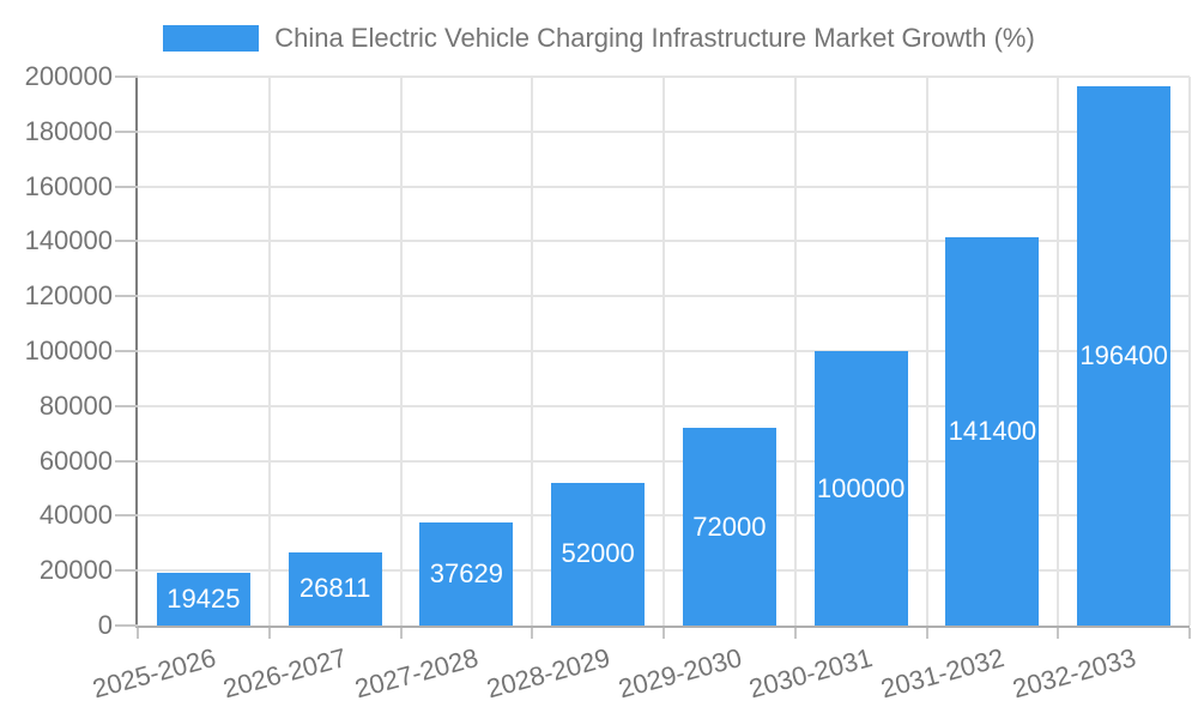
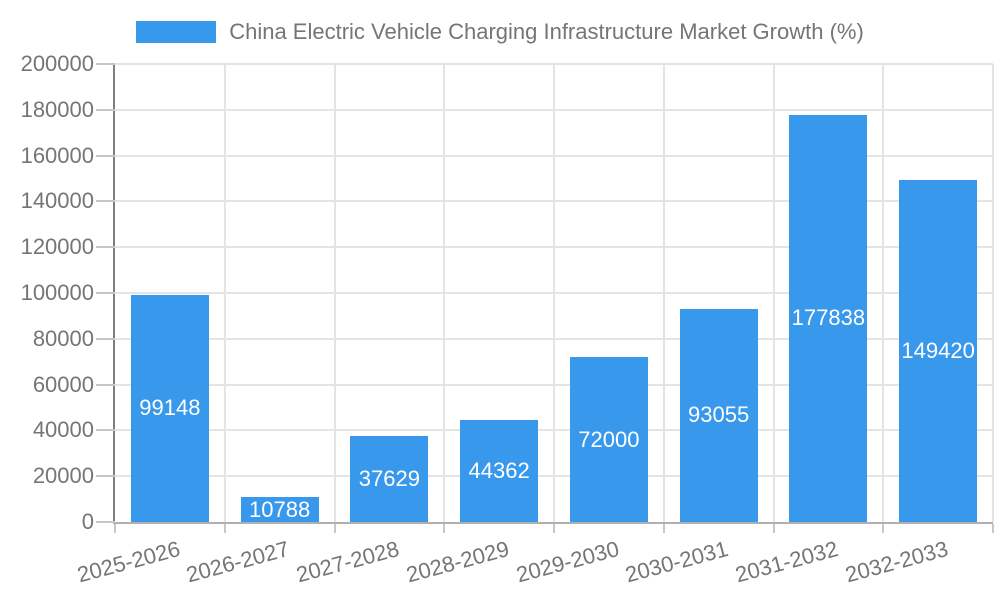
2025-2026: 19425 -> 99148
2026-2027: 26811 -> 10788
2028-2029: 52000 -> 44362
2030-2031: 100000 -> 93055
2031-2032: 141400 -> 177838
2032-2033: 196400 -> 149420
